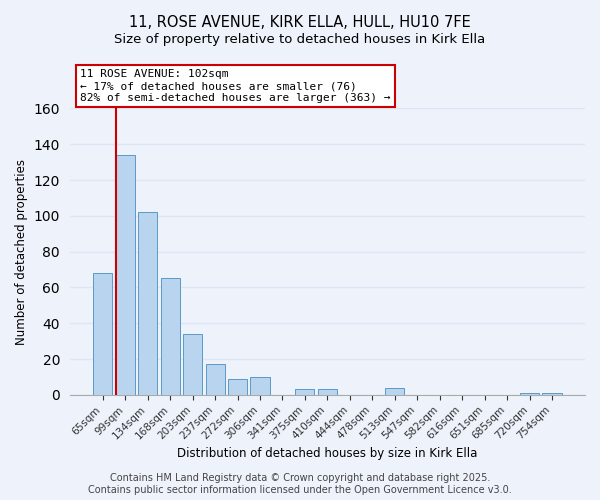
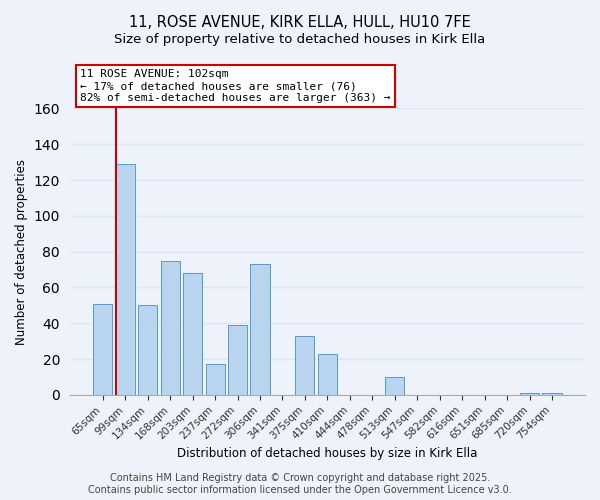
65sqm: 68 -> 51
99sqm: 134 -> 129
134sqm: 102 -> 50
168sqm: 65 -> 75
203sqm: 34 -> 68
272sqm: 9 -> 39
306sqm: 10 -> 73
375sqm: 3 -> 33
410sqm: 3 -> 23
513sqm: 4 -> 10
